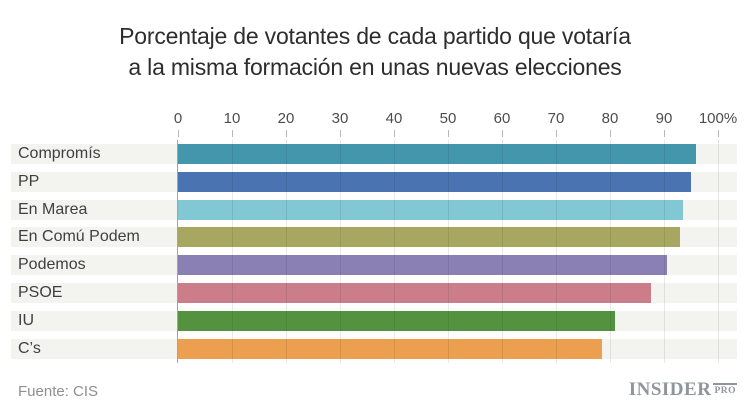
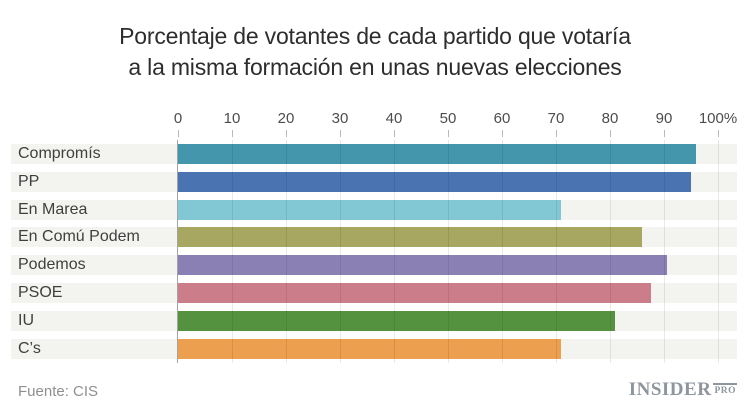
En Marea: 94% -> 71%
En Comú Podem: 93% -> 86%
C’s: 78% -> 71%
